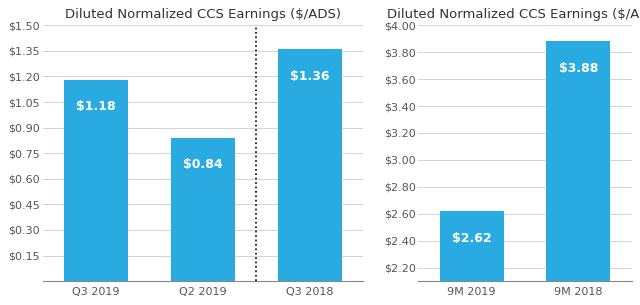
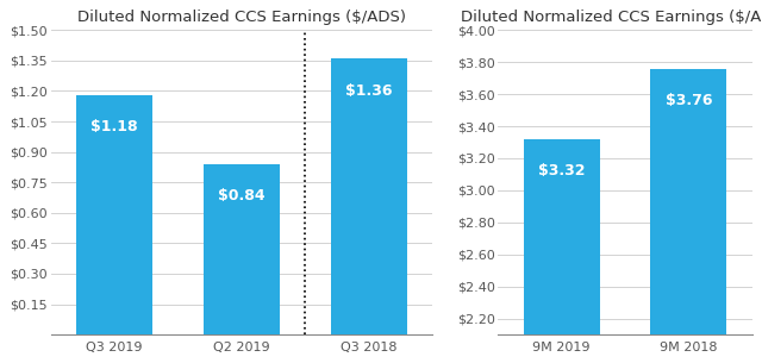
9M 2019: $2.62 -> $3.32
9M 2018: $3.88 -> $3.76
